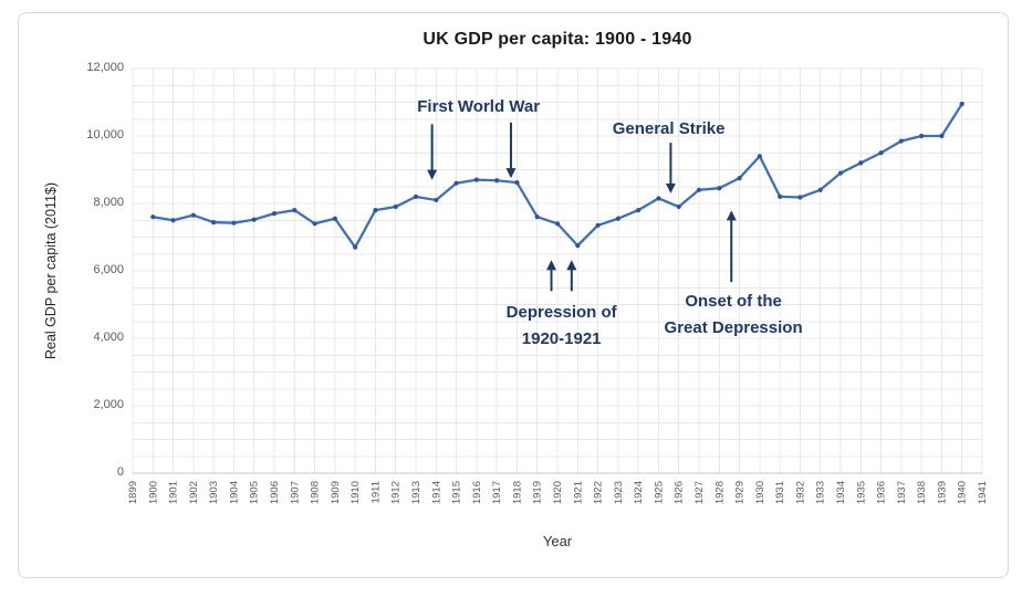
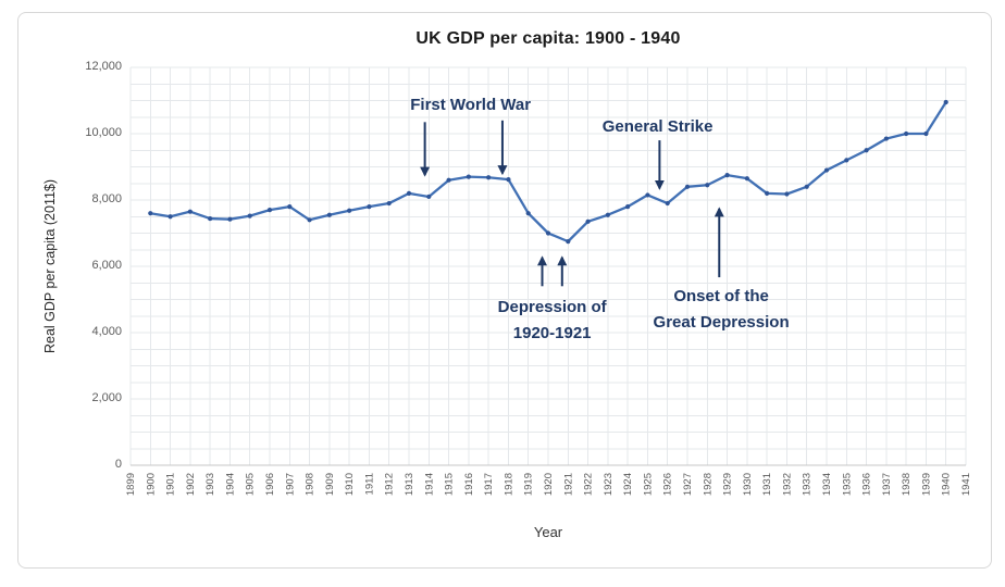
1910: 6700 -> 7700
1920: 7400 -> 7000
1930: 9400 -> 8600
